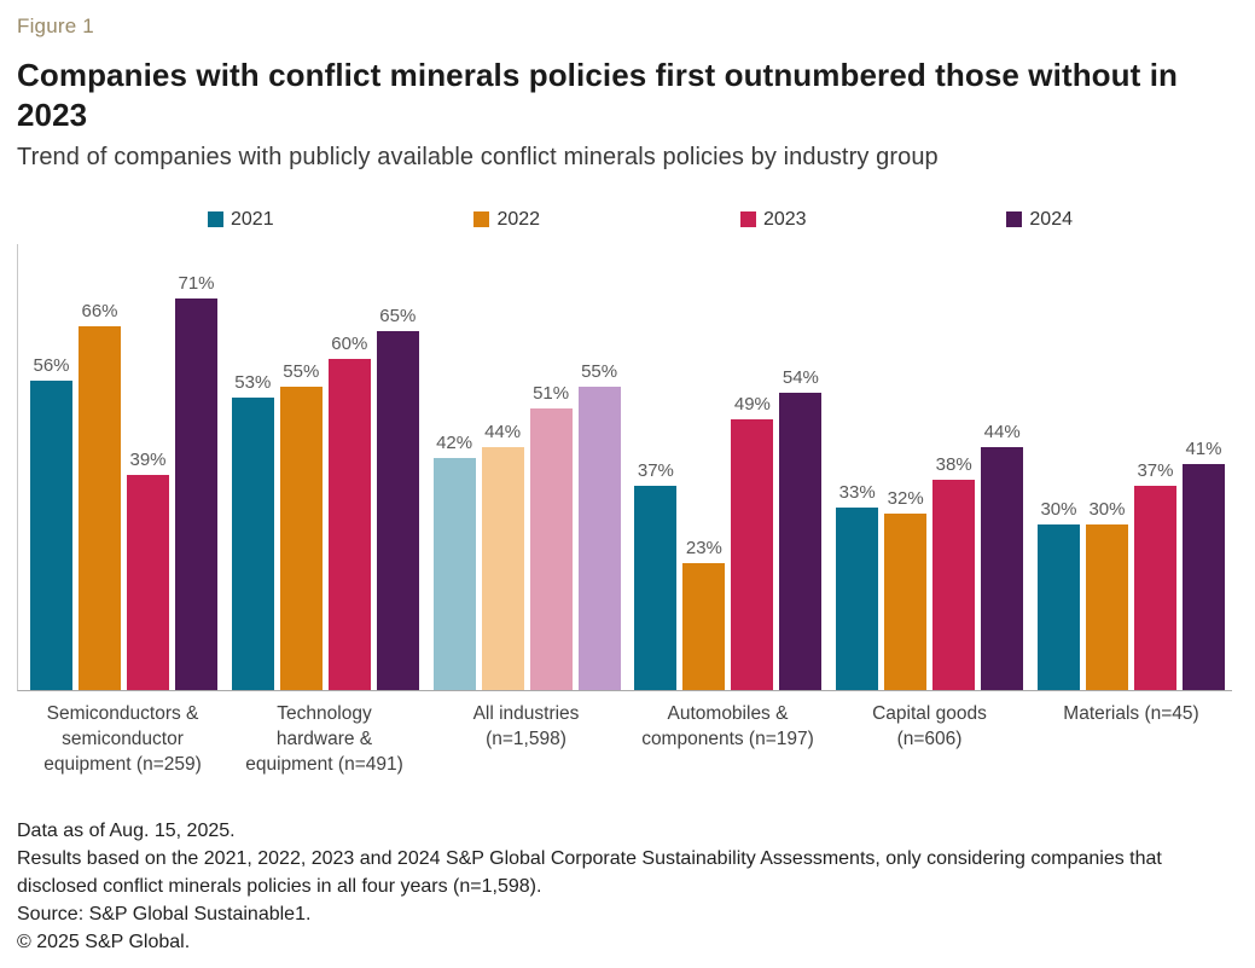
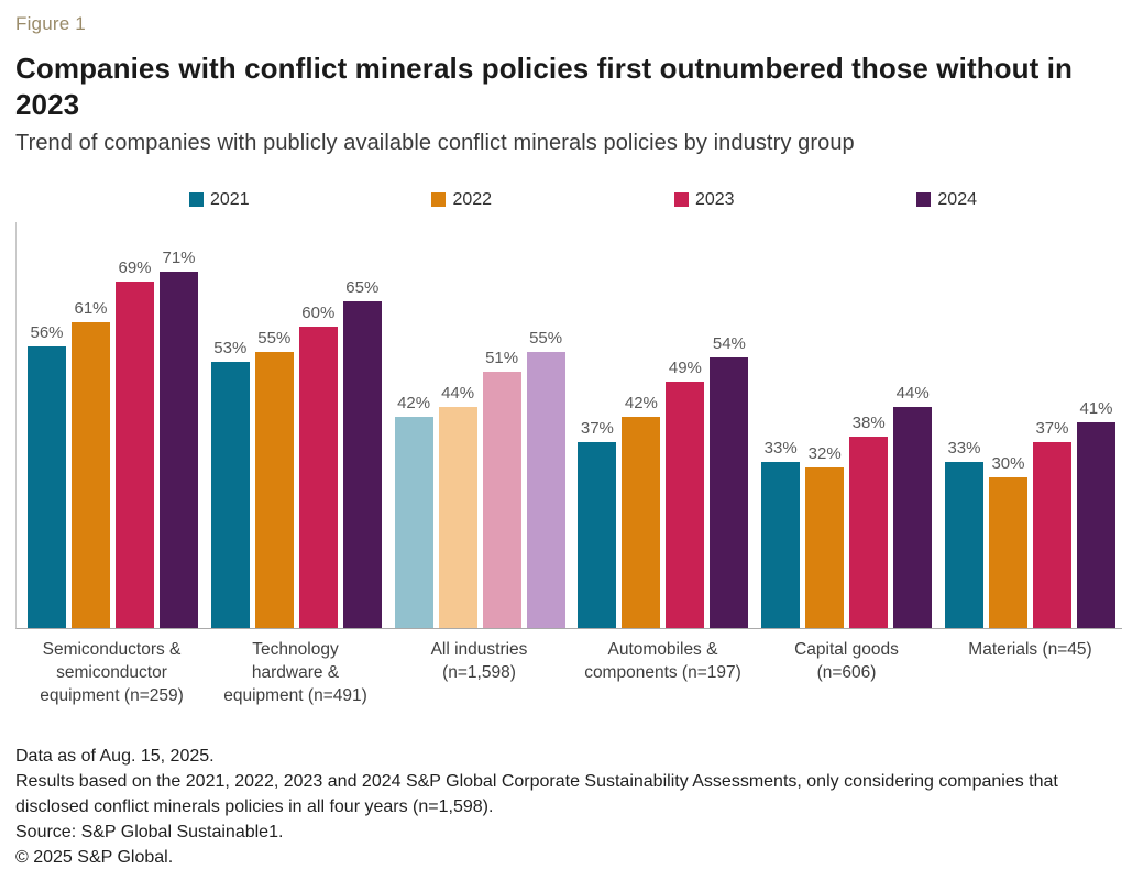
2022/Semiconductors & semiconductor equipment (n=259): 66% -> 61%
2023/Semiconductors & semiconductor equipment (n=259): 39% -> 69%
2022/Automobiles & components (n=197): 23% -> 42%
2021/Materials (n=45): 30% -> 33%
